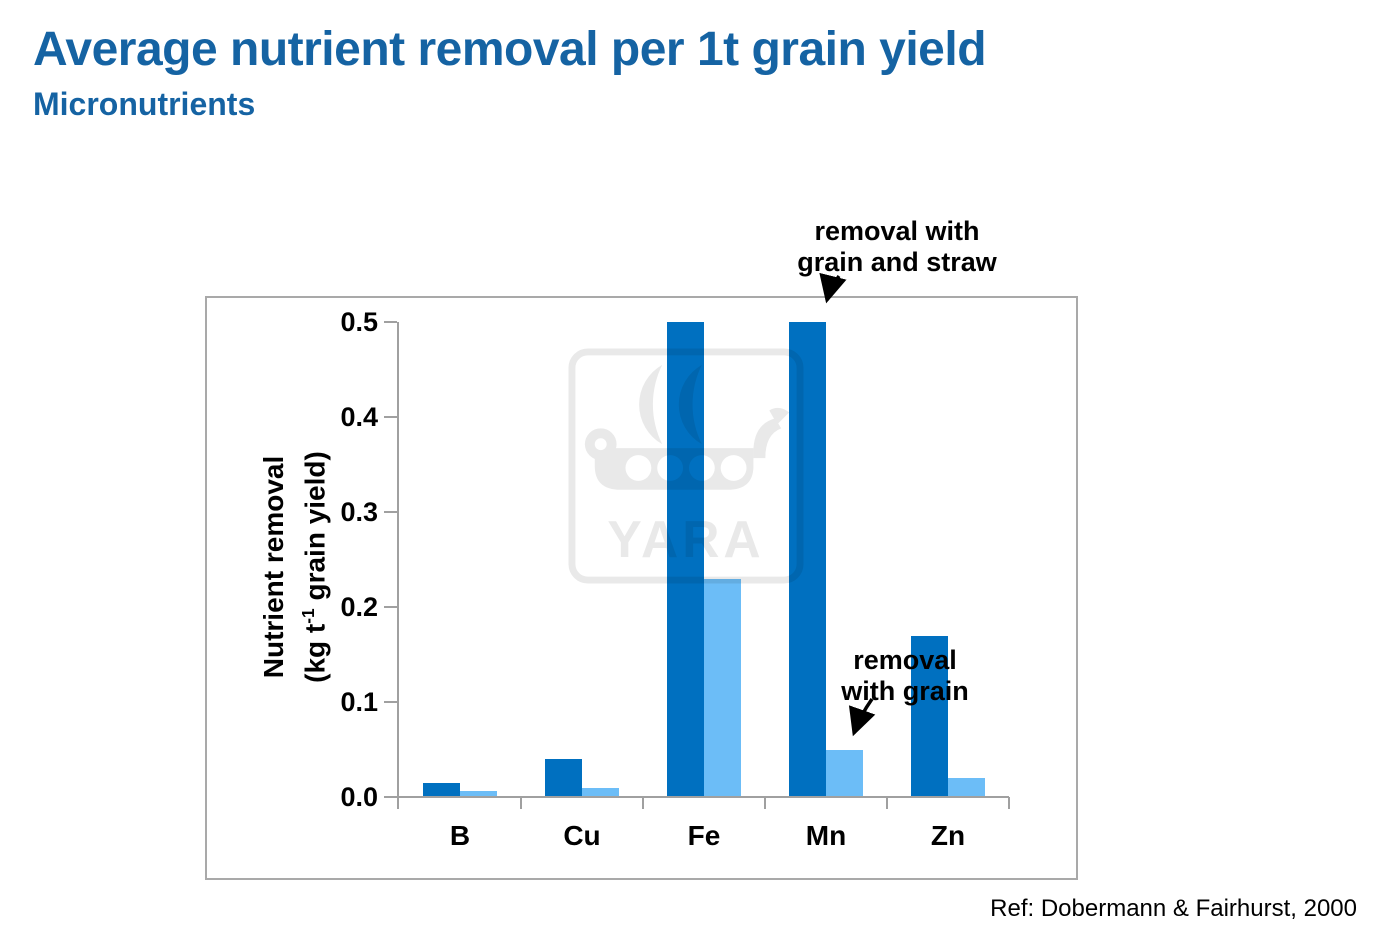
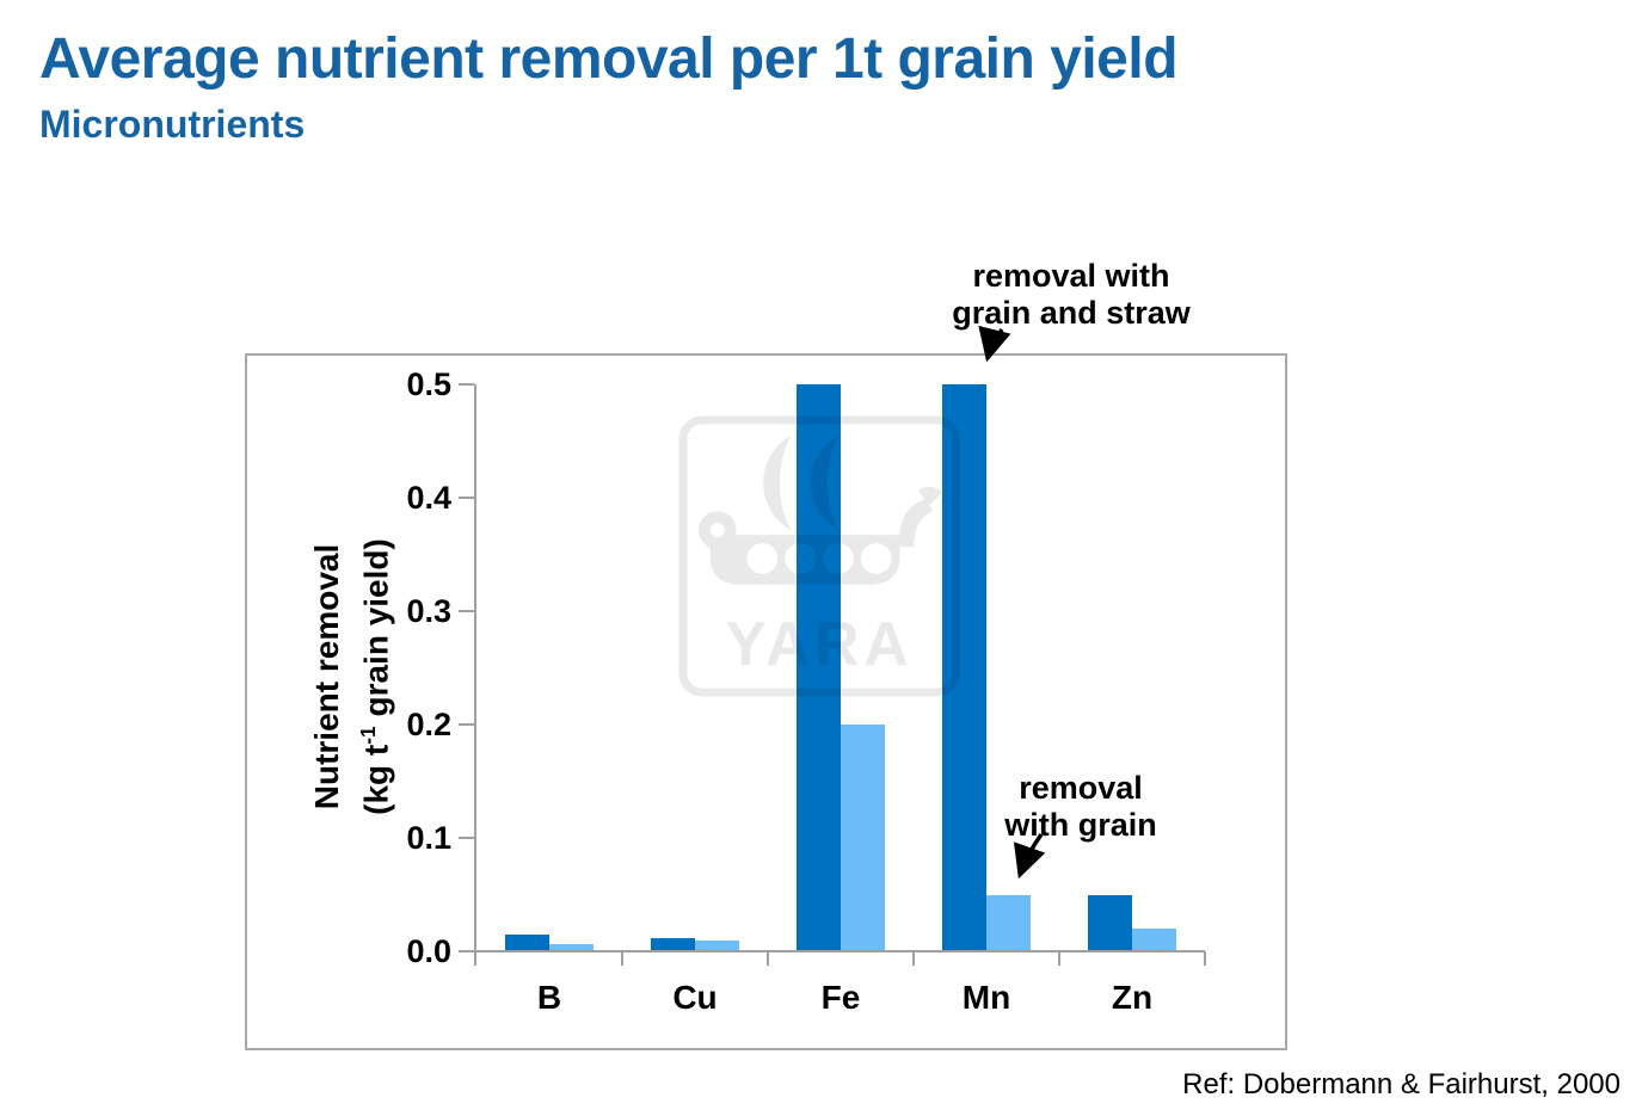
removal with grain and straw/Cu: 0.04 -> 0.01
removal with grain/Fe: 0.23 -> 0.20
removal with grain and straw/Zn: 0.17 -> 0.05
